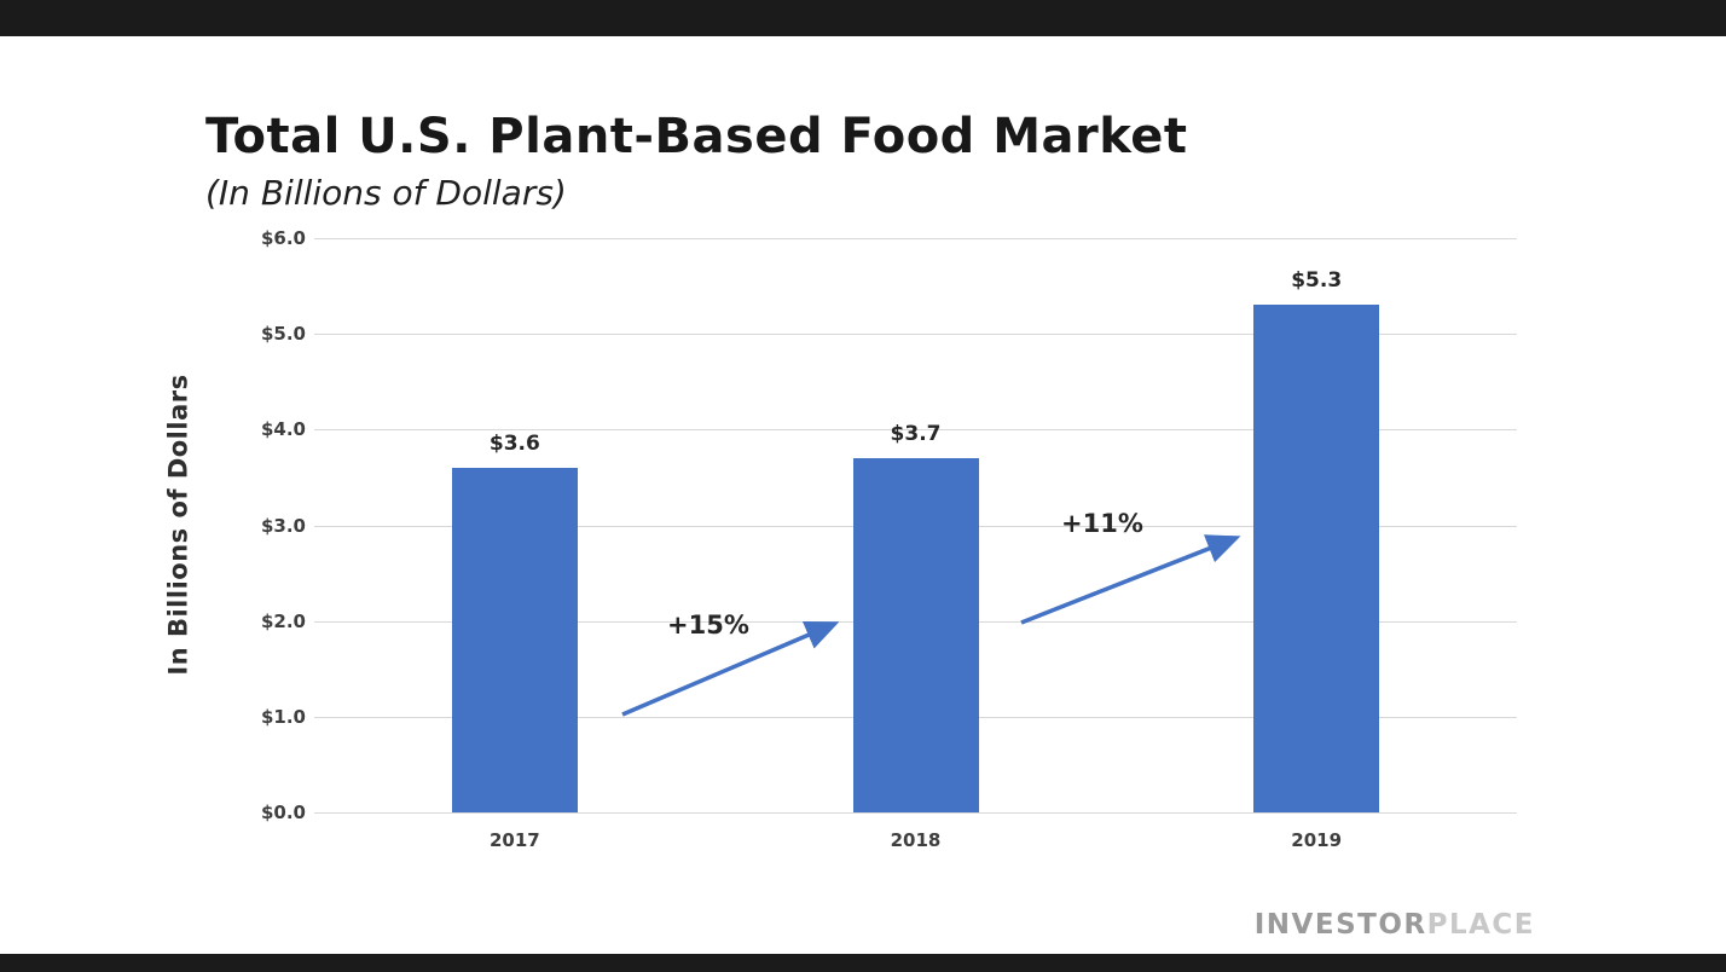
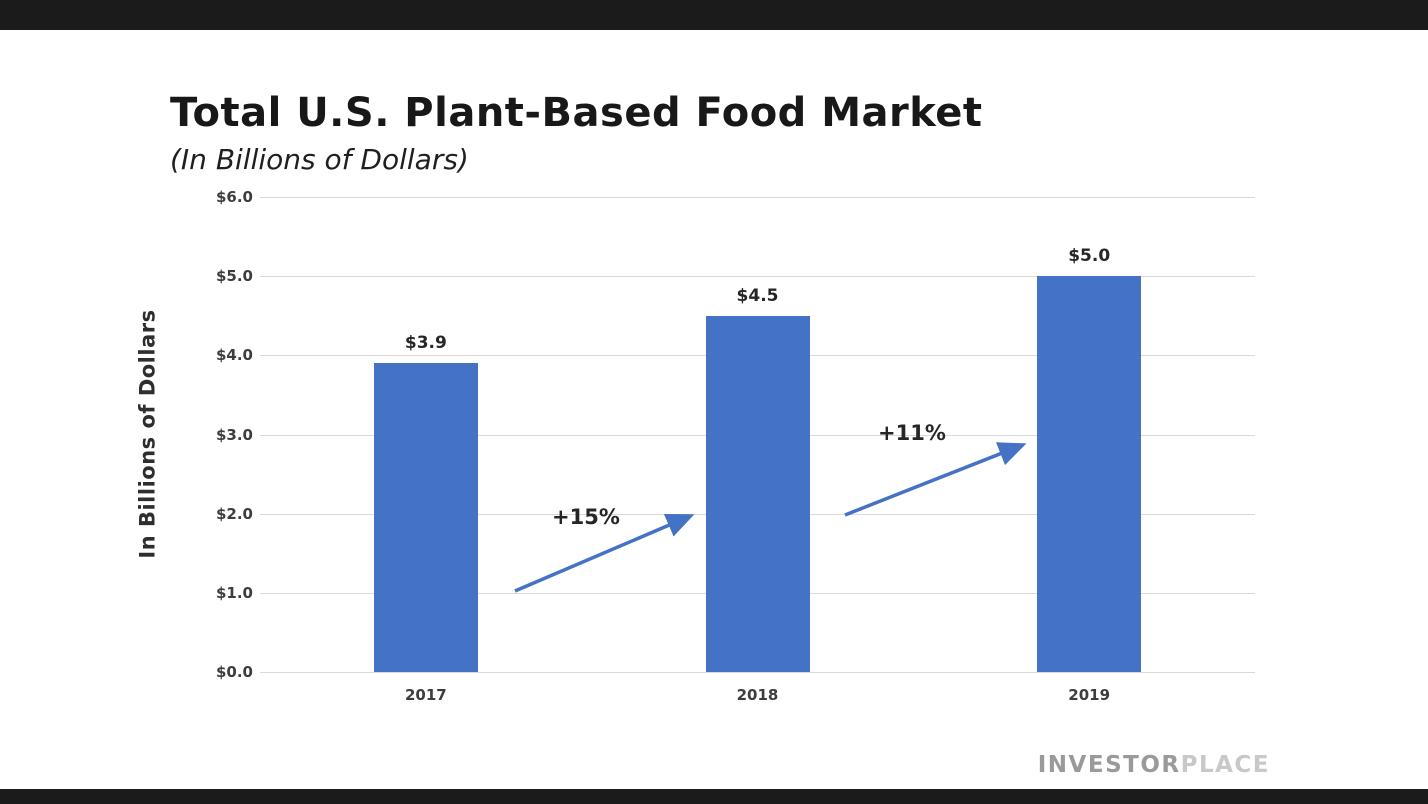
2017: $3.6 -> $3.9
2018: $3.7 -> $4.5
2019: $5.3 -> $5.0
